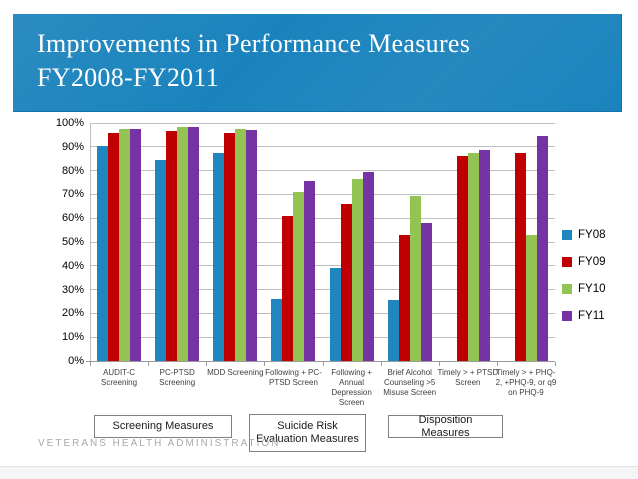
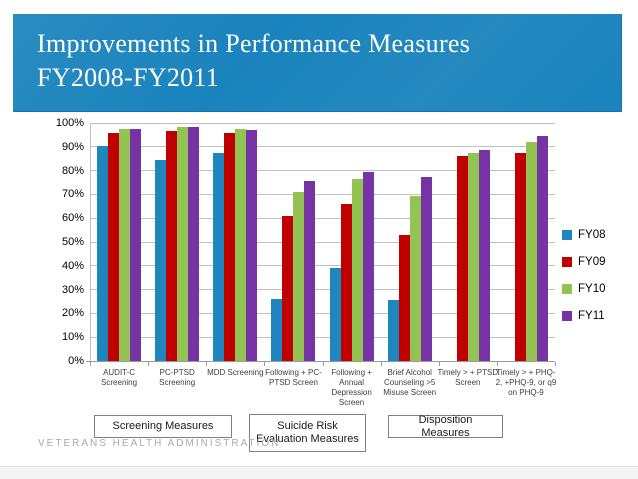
FY11/Brief Alcohol Counseling >5 Misuse Screen: 58% -> 78%
FY10/Timely > + PHQ-2, +PHQ-9, or q9 on PHQ-9: 53% -> 92%
